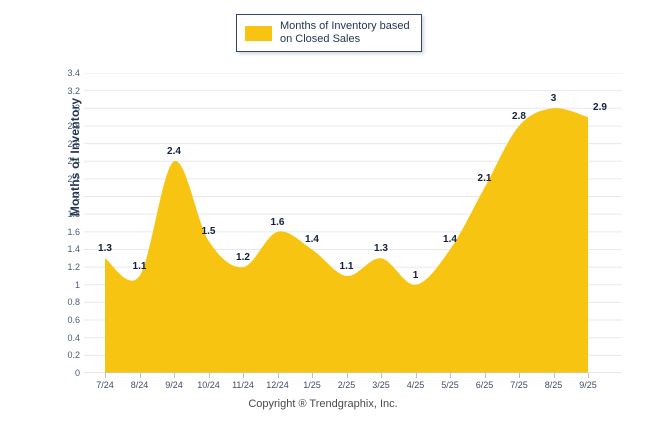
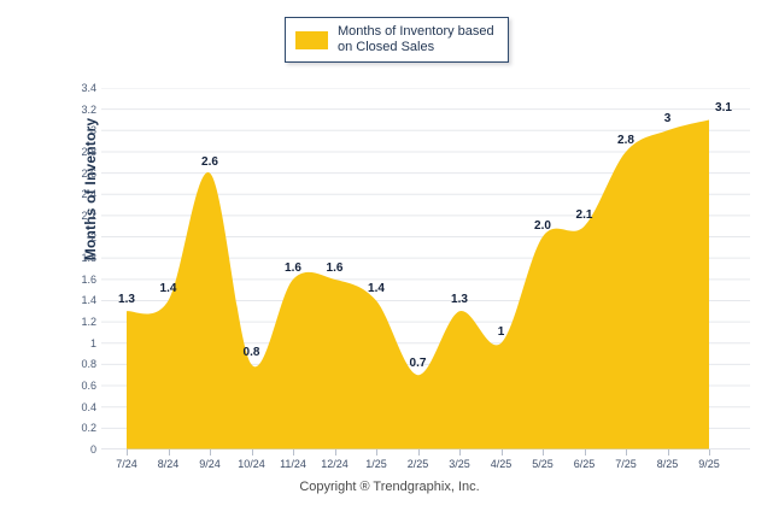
8/24: 1.1 -> 1.4
9/24: 2.4 -> 2.6
10/24: 1.5 -> 0.8
11/24: 1.2 -> 1.6
2/25: 1.1 -> 0.7
5/25: 1.4 -> 2.0
9/25: 2.9 -> 3.1
